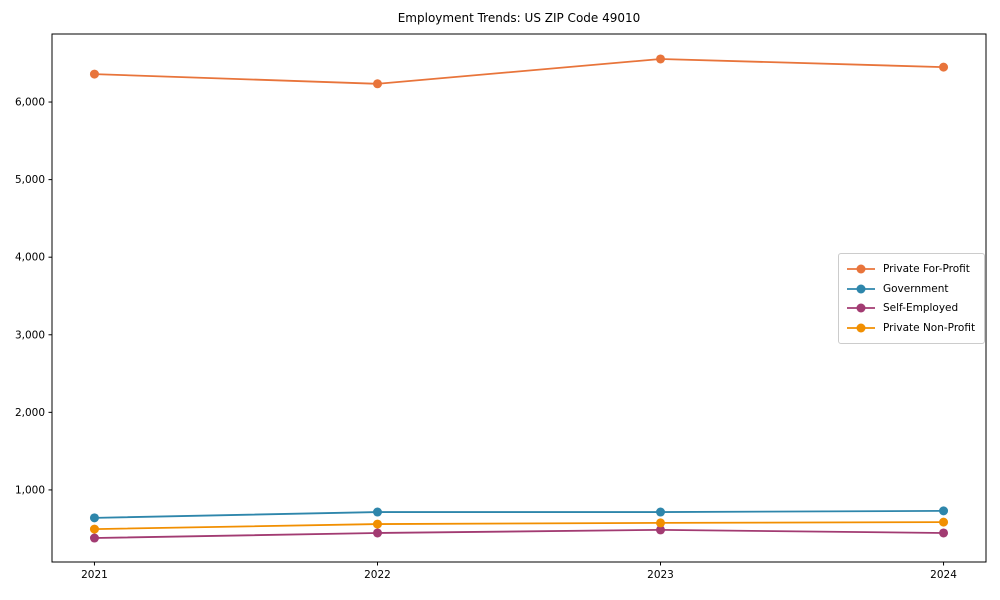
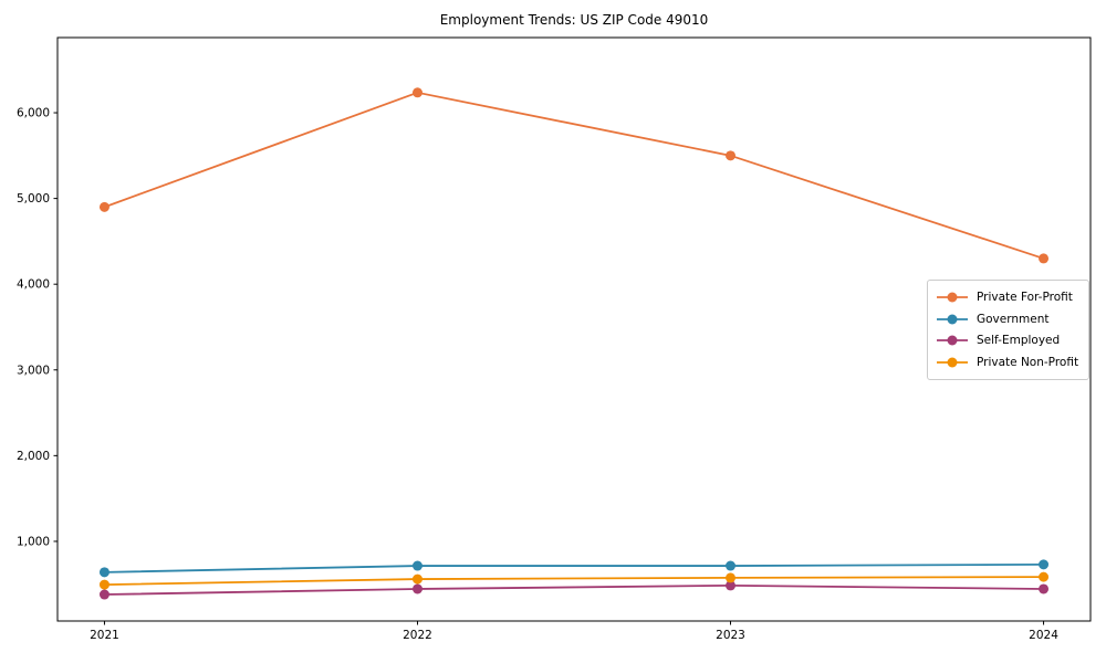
Private For-Profit/2021: 6400 -> 4900
Private For-Profit/2023: 6600 -> 5500
Private For-Profit/2024: 6400 -> 4300
